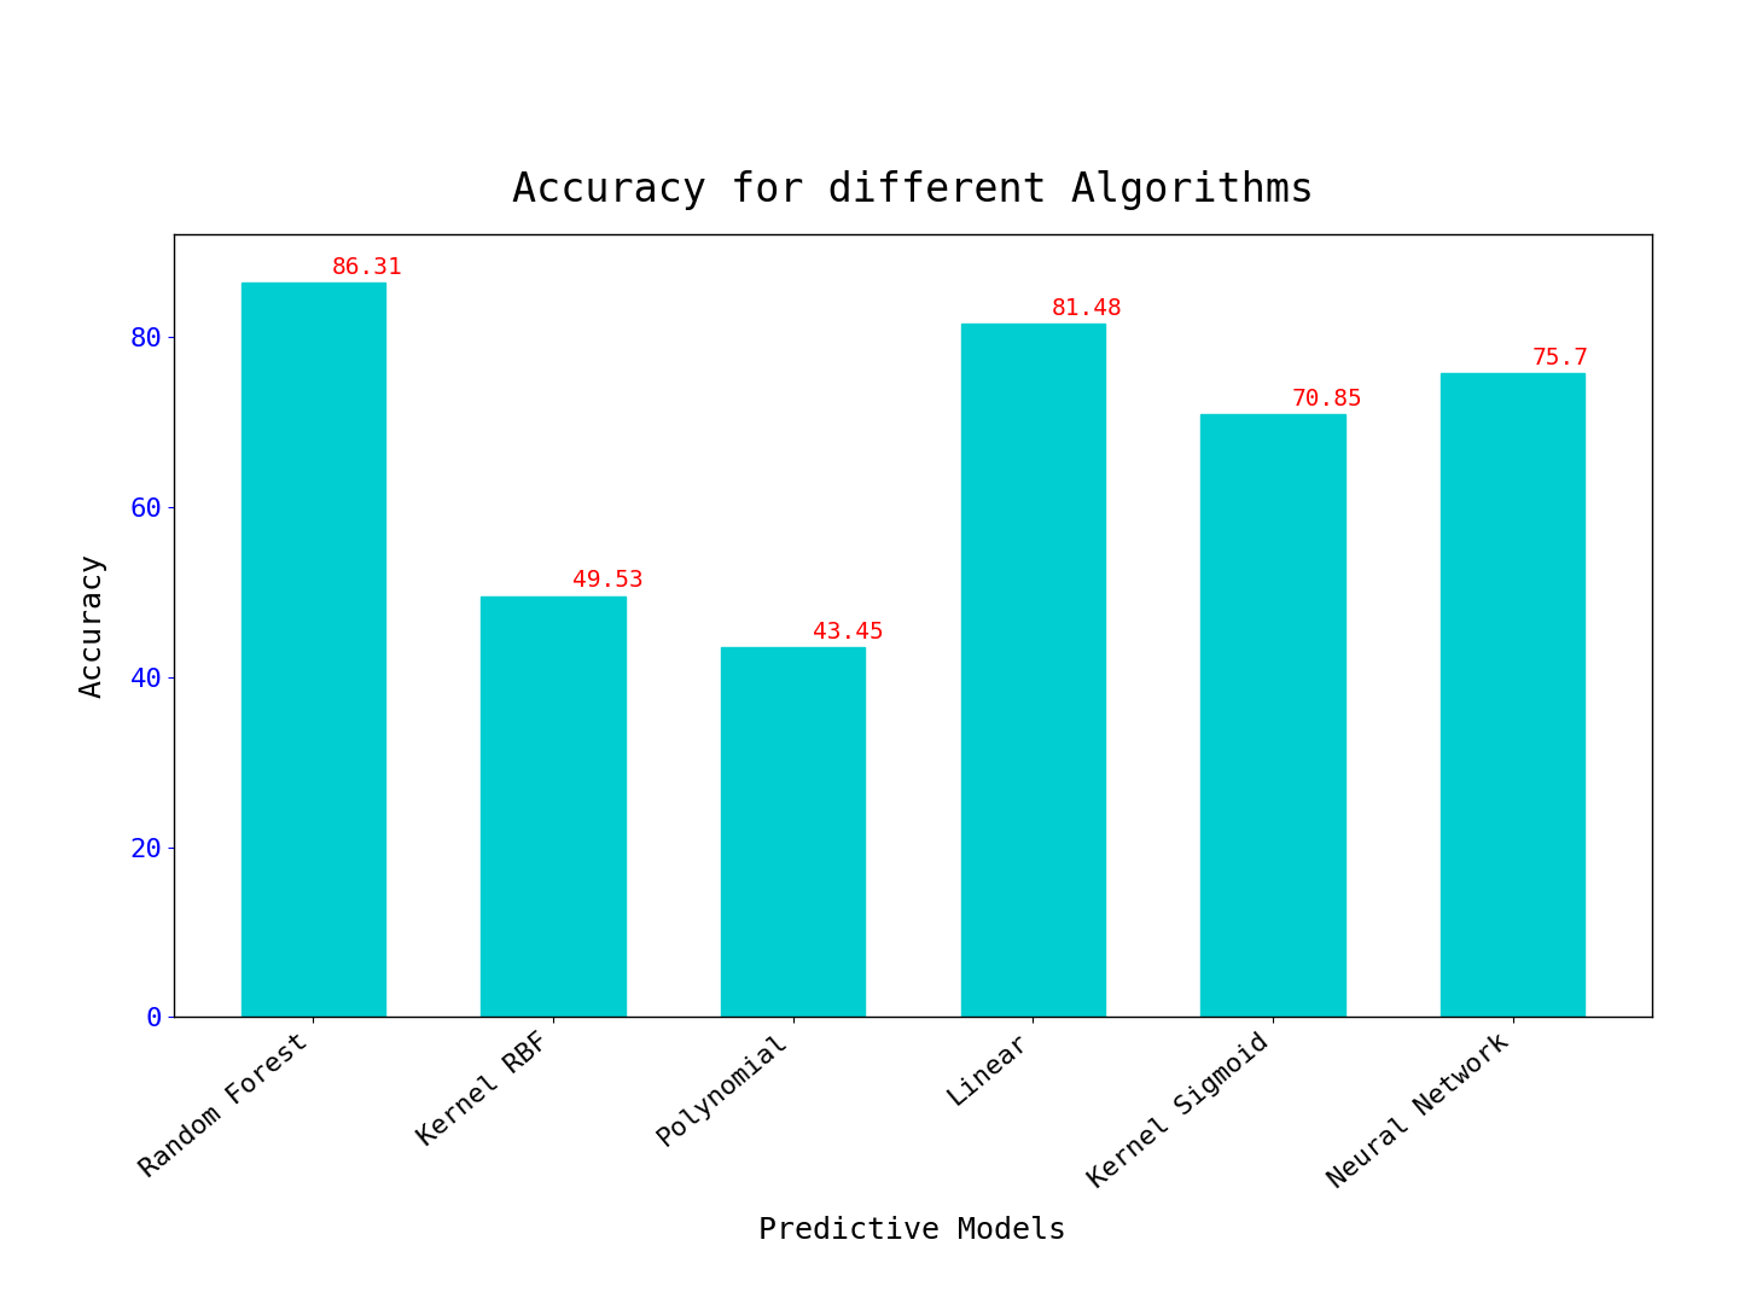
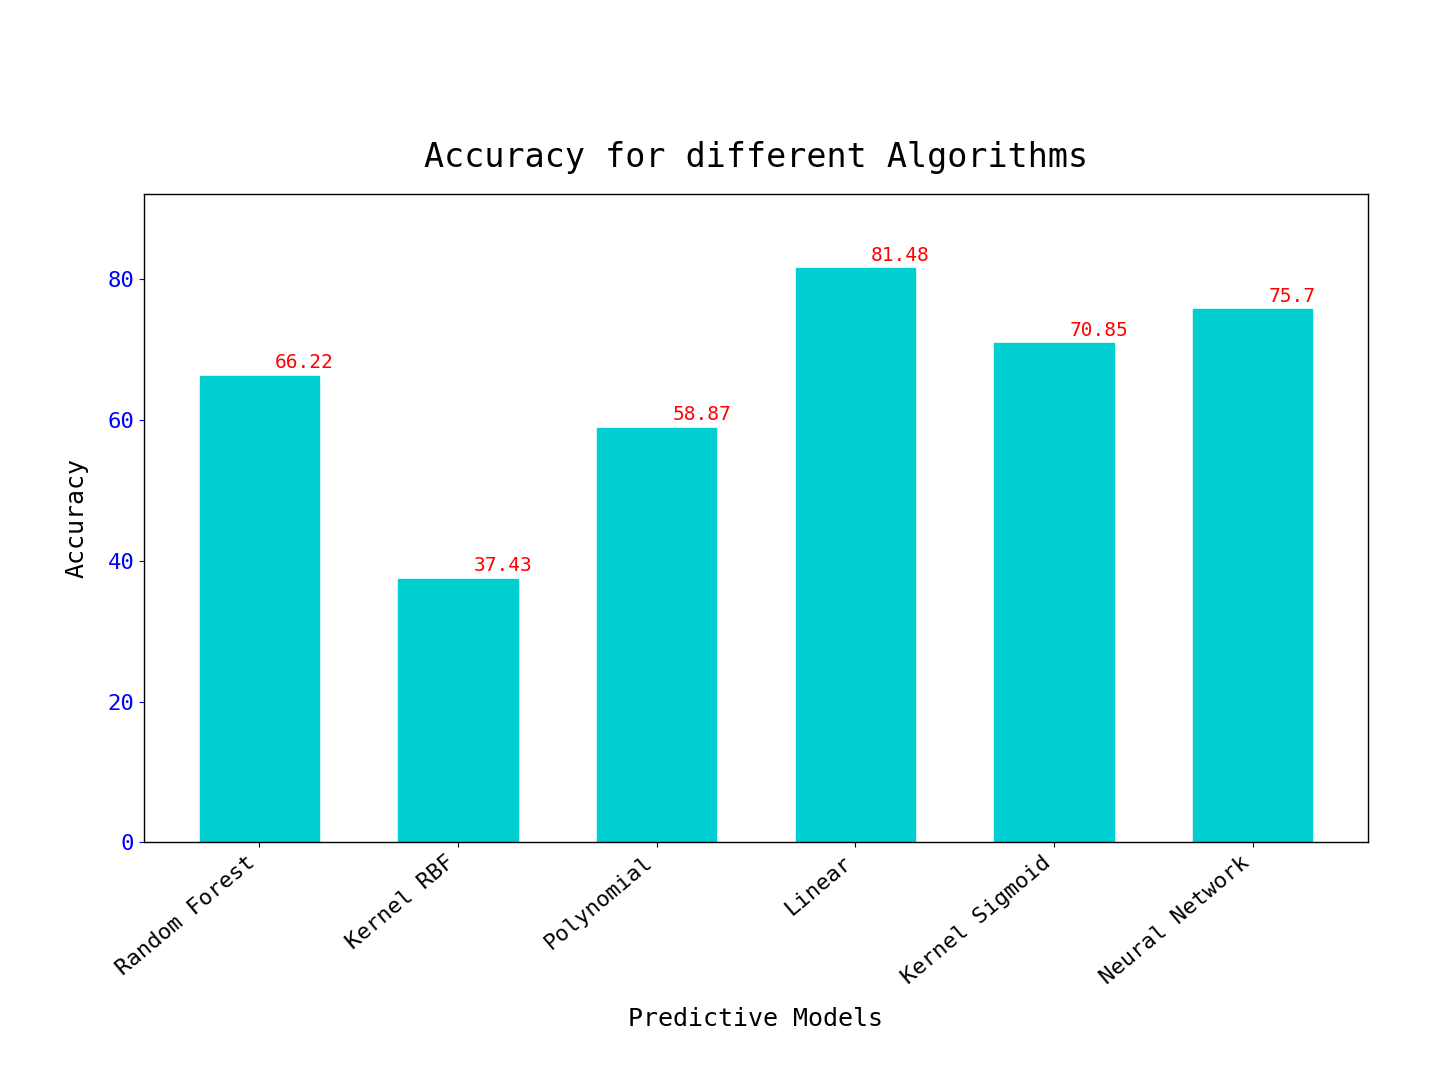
Random Forest: 86.31 -> 66.22
Kernel RBF: 49.53 -> 37.43
Polynomial: 43.45 -> 58.87
